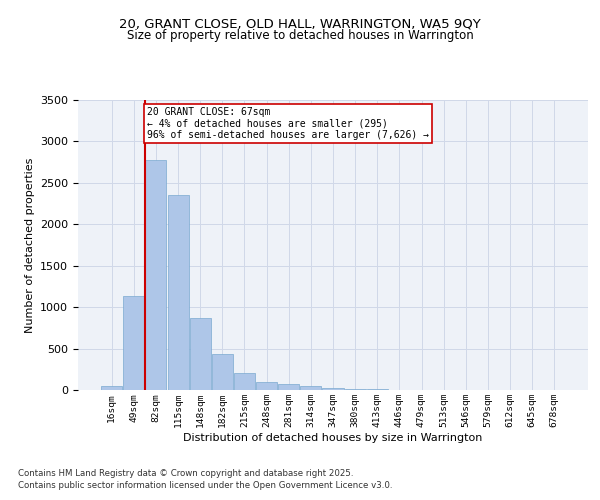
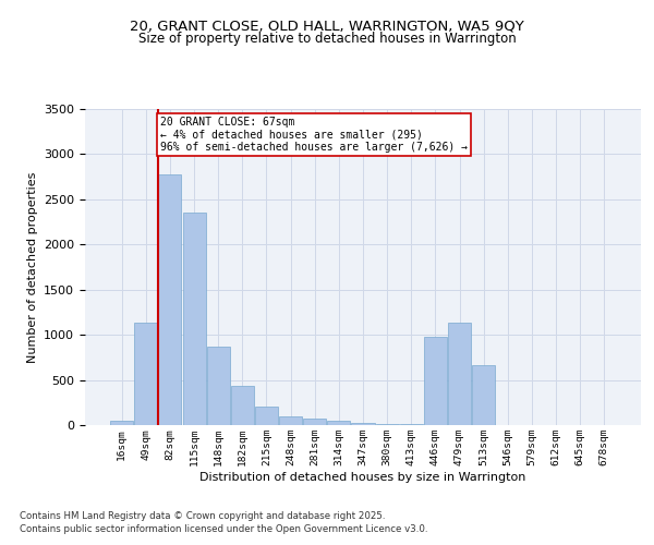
446sqm: 0 -> 980
479sqm: 0 -> 1140
513sqm: 0 -> 660
